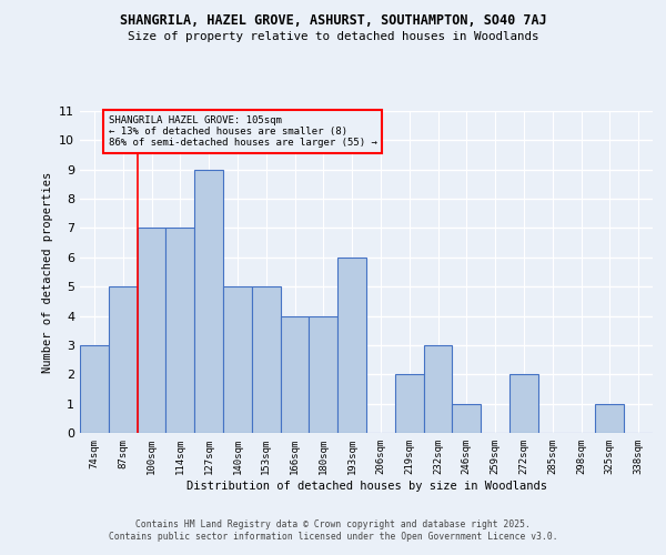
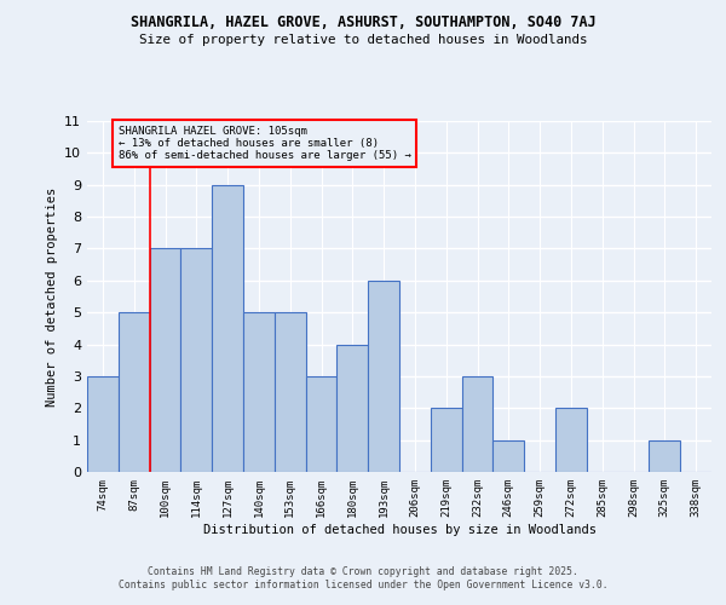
166sqm: 4 -> 3
